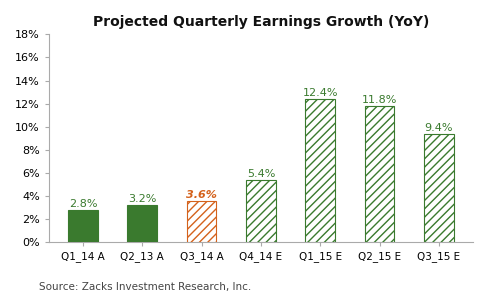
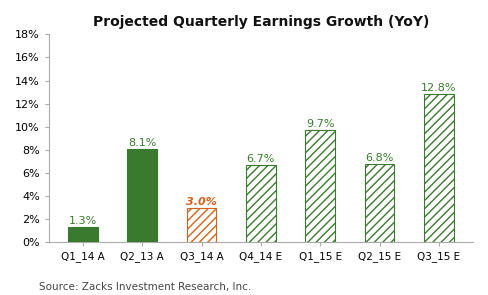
Q1_14 A: 2.8% -> 1.3%
Q2_13 A: 3.2% -> 8.1%
Q3_14 A: 3.6% -> 3.0%
Q4_14 E: 5.4% -> 6.7%
Q1_15 E: 12.4% -> 9.7%
Q2_15 E: 11.8% -> 6.8%
Q3_15 E: 9.4% -> 12.8%
